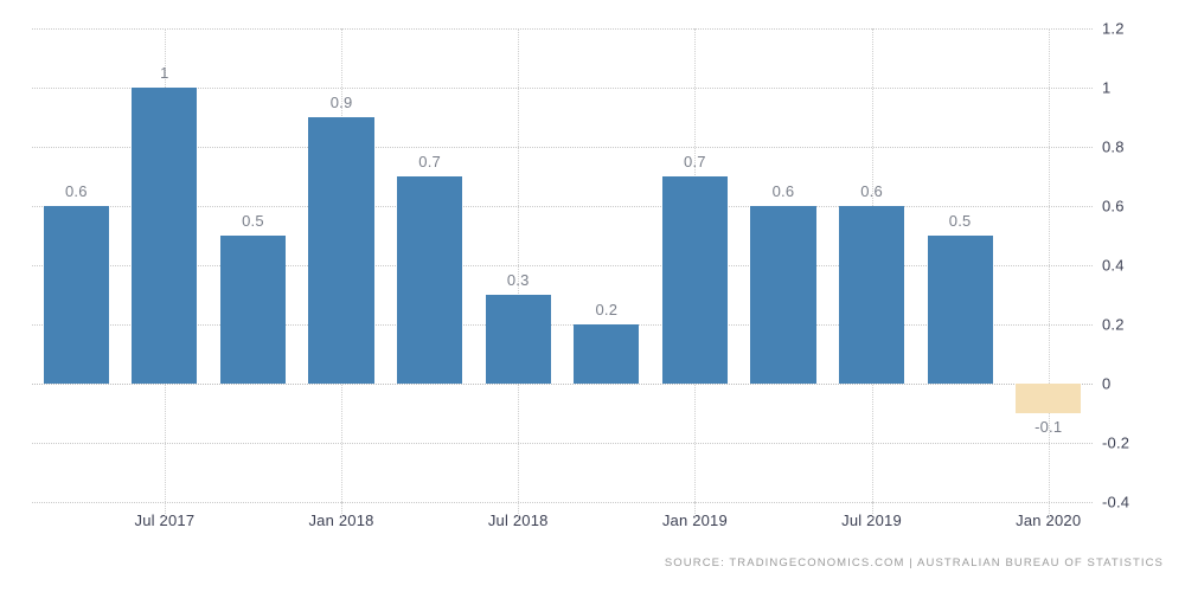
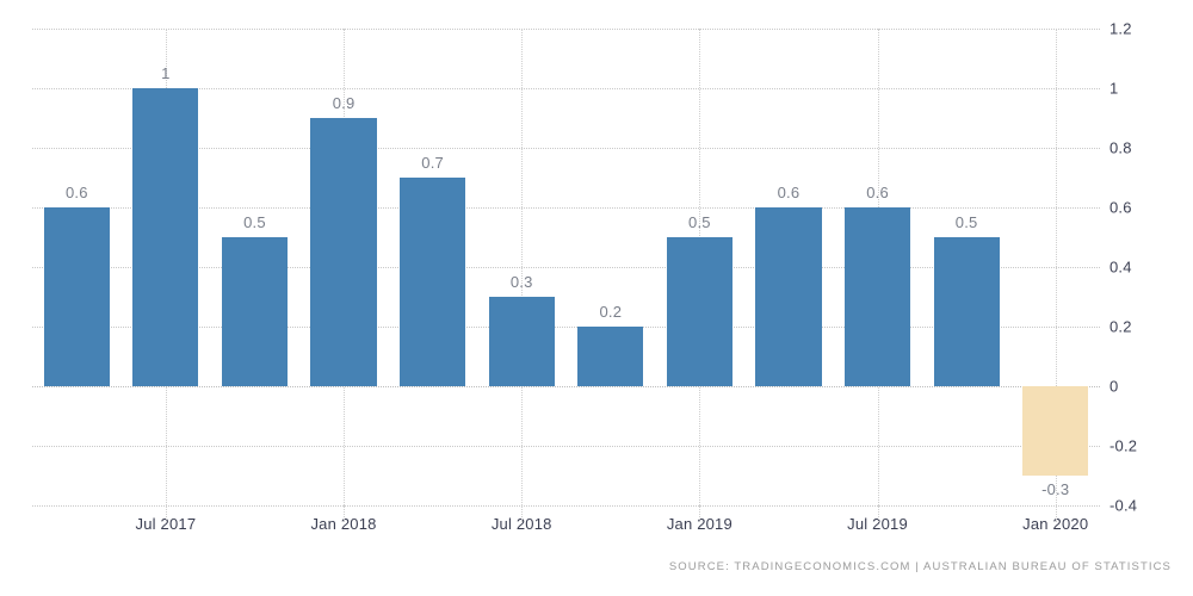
Jan 2019: 0.7 -> 0.5
Jan 2020: -0.1 -> -0.3
